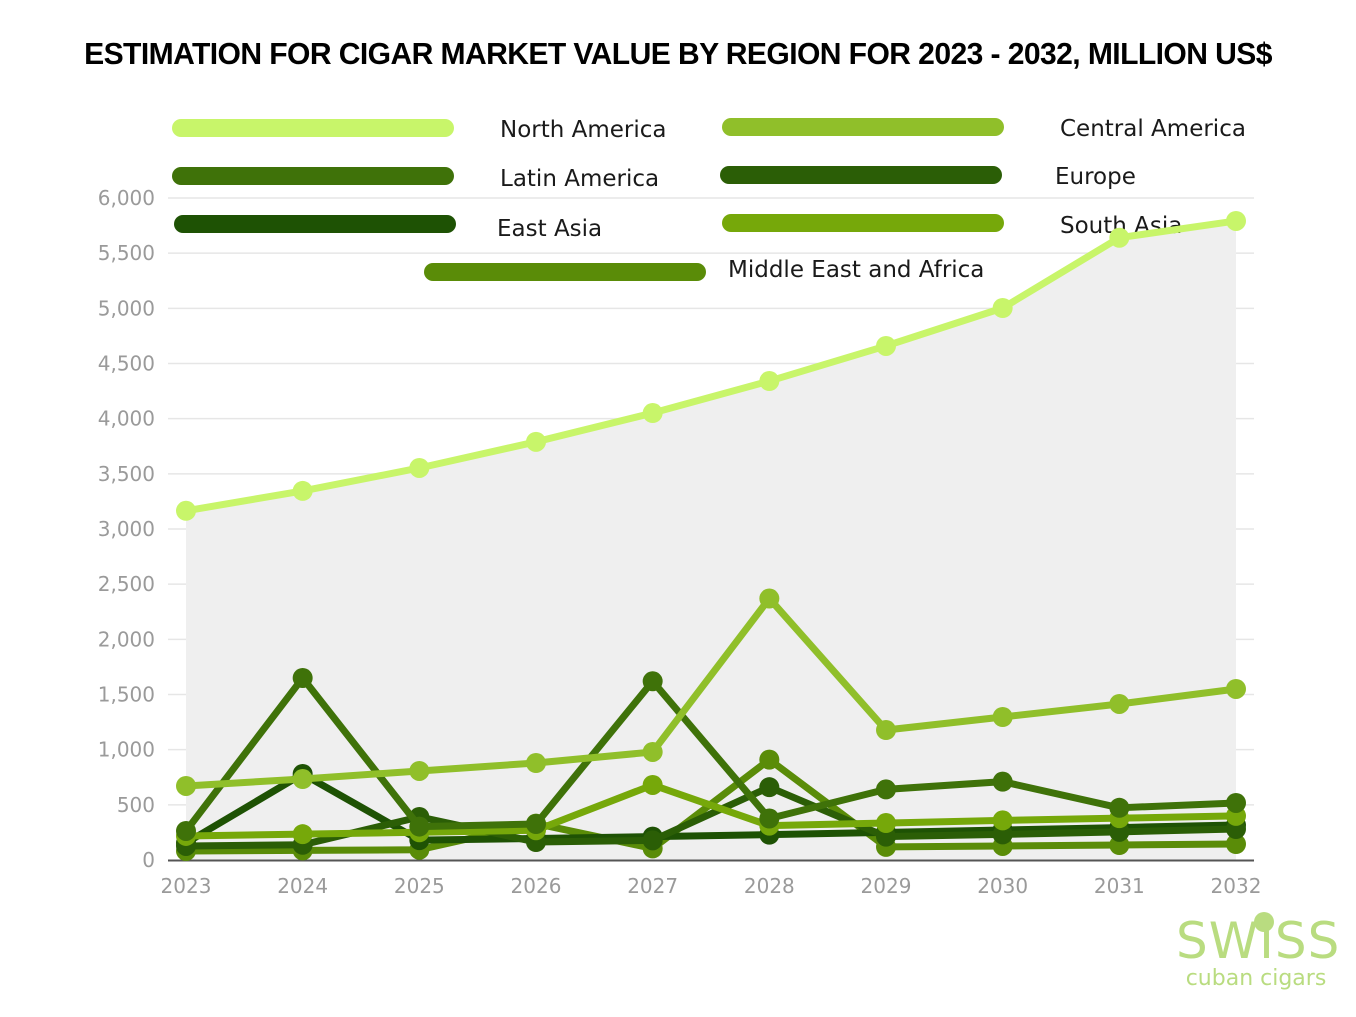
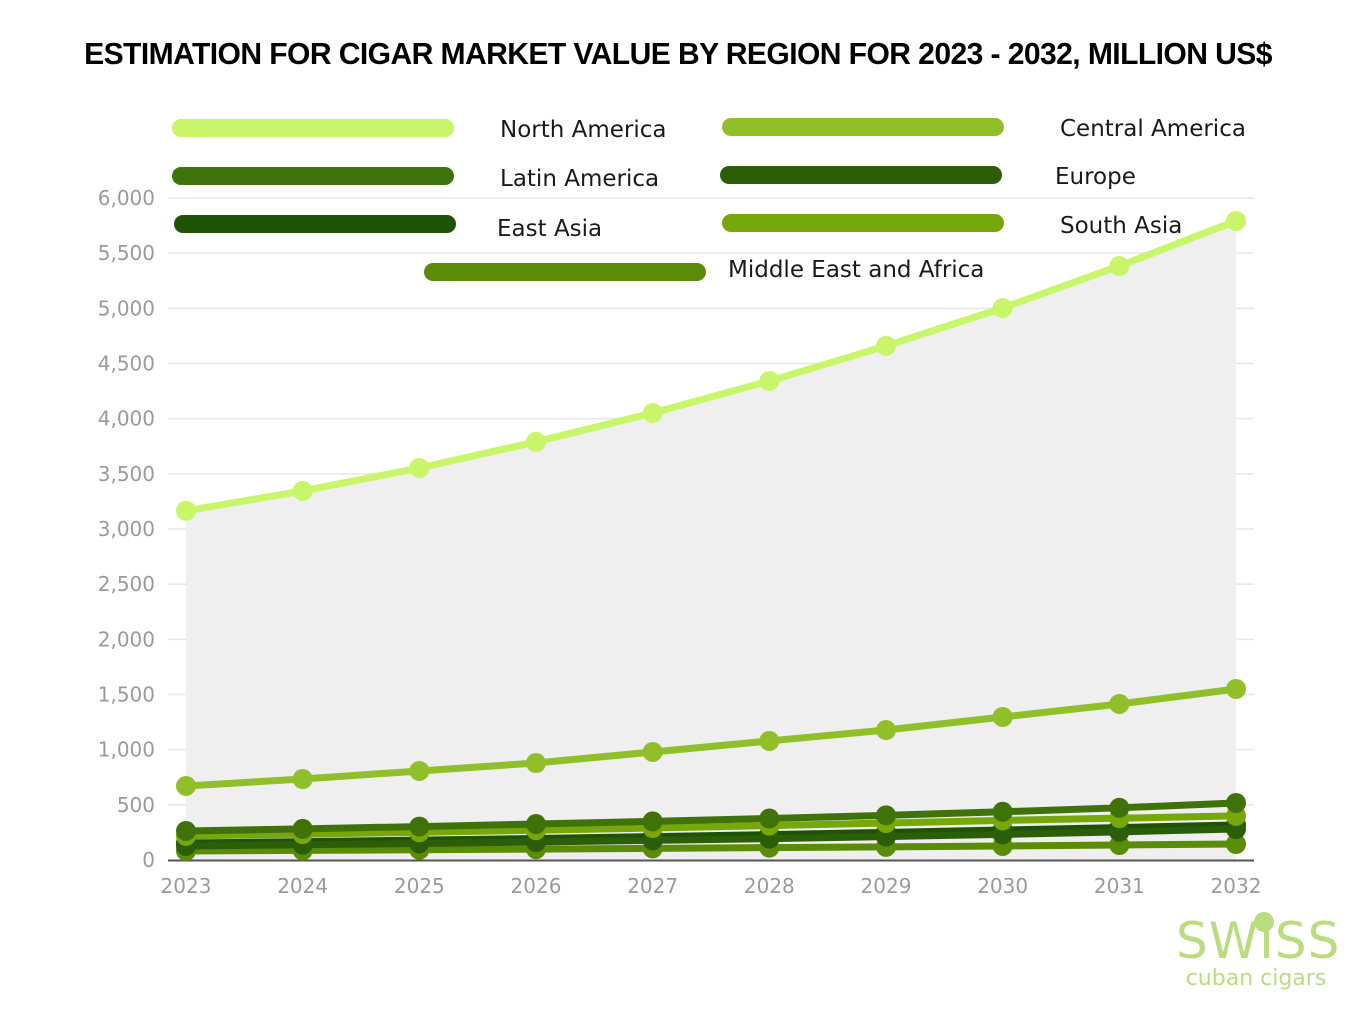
Latin America/2024: 1650 -> 280
East Asia/2024: 780 -> 170
Europe/2025: 390 -> 150
Middle East and Africa/2026: 330 -> 100
Latin America/2027: 1620 -> 350
South Asia/2027: 680 -> 290
Central America/2028: 2370 -> 1080
Europe/2028: 660 -> 190
Middle East and Africa/2028: 910 -> 110
Latin America/2029: 640 -> 400
Latin America/2030: 710 -> 440
North America/2031: 5640 -> 5380
